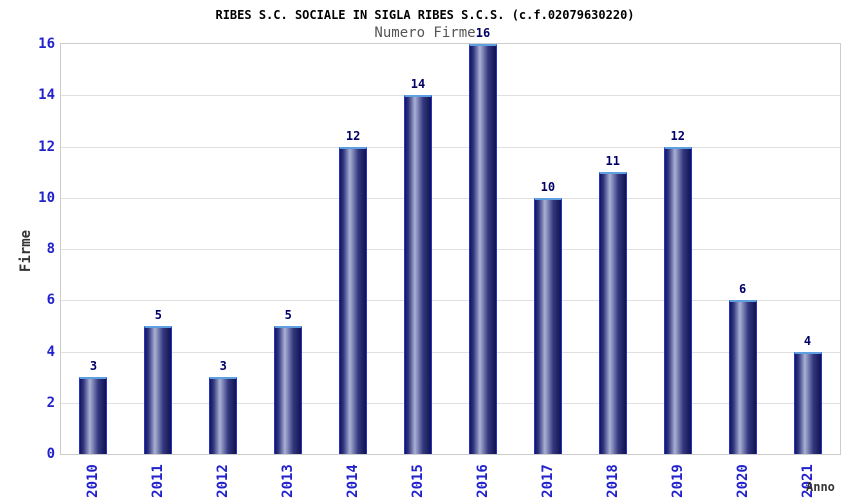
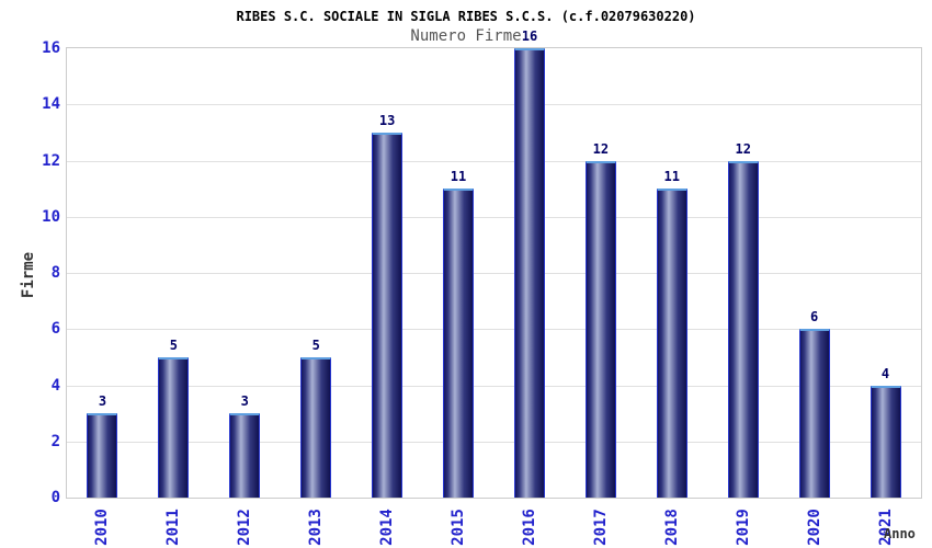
2014: 12 -> 13
2015: 14 -> 11
2017: 10 -> 12
